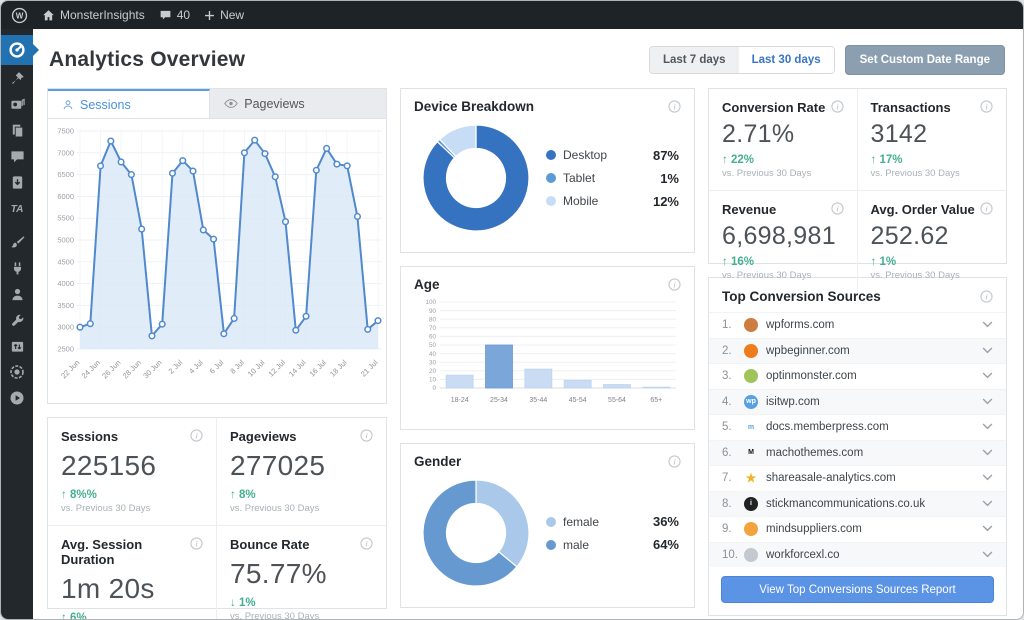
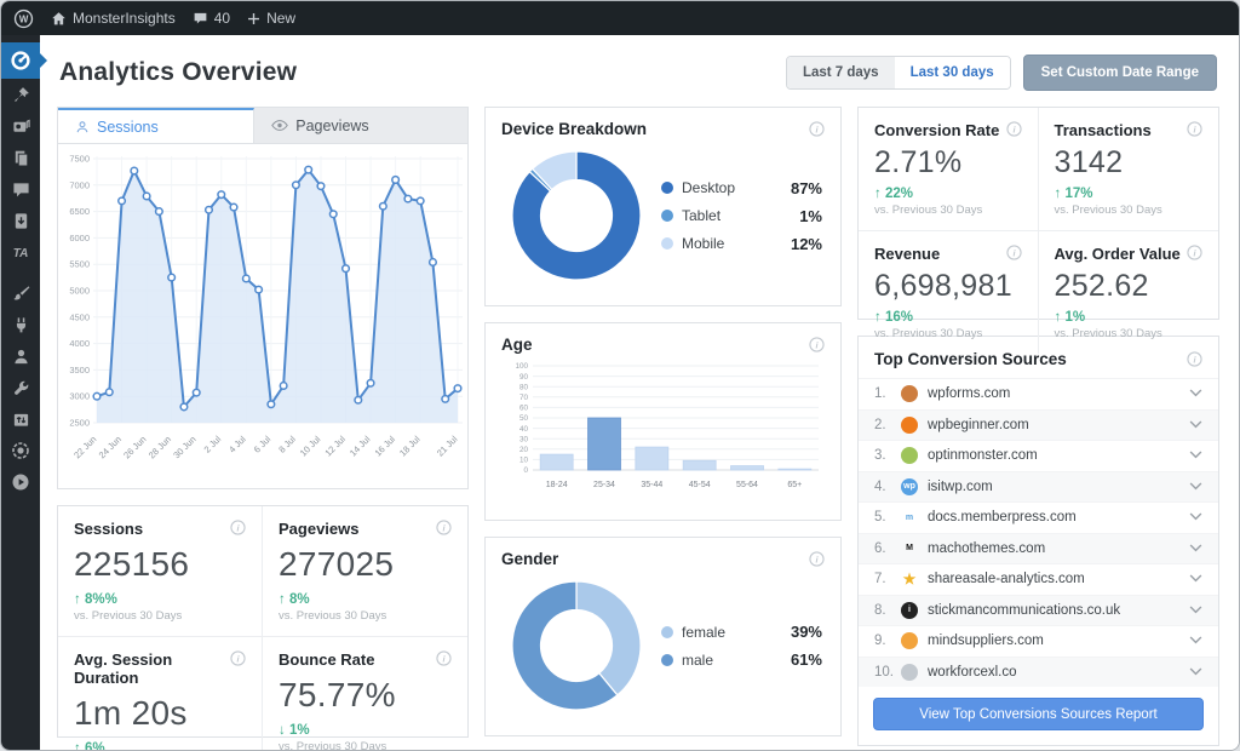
Gender/female: 36% -> 39%
Gender/male: 64% -> 61%
